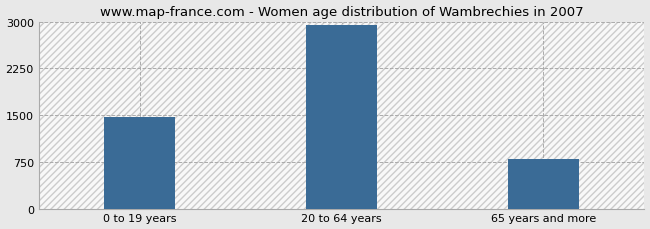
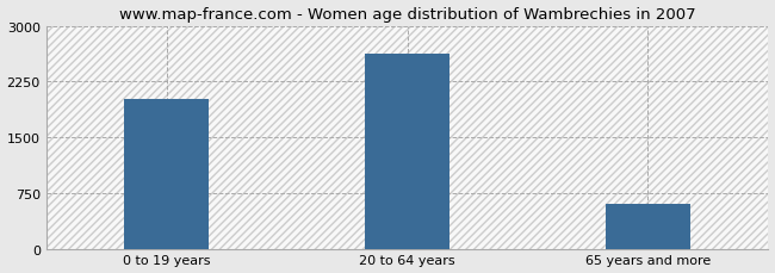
0 to 19 years: 1480 -> 2020
20 to 64 years: 2950 -> 2620
65 years and more: 800 -> 600
